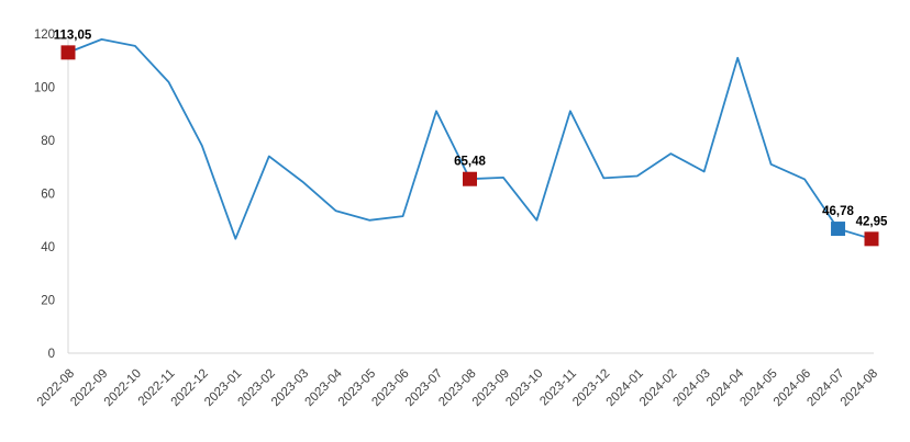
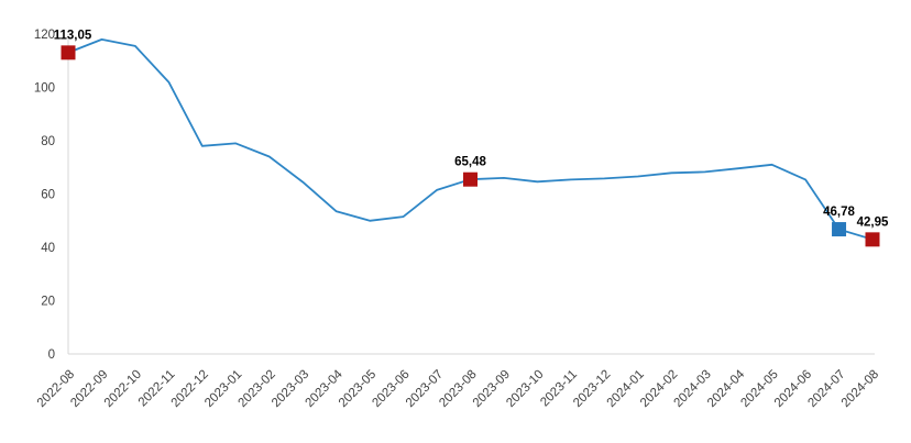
2023-01: 43 -> 79
2023-07: 91 -> 62
2023-10: 50 -> 65
2023-11: 91 -> 65
2024-02: 75 -> 68
2024-04: 111 -> 70
